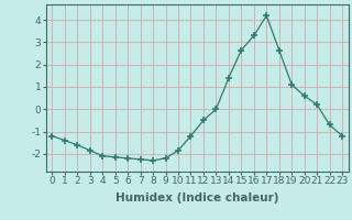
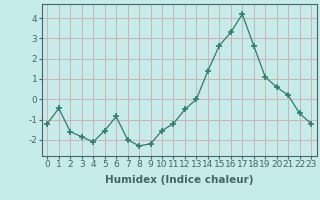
1: -1.40 -> -0.45
5: -2.15 -> -1.55
6: -2.20 -> -0.85
7: -2.25 -> -2.00
10: -1.85 -> -1.55
